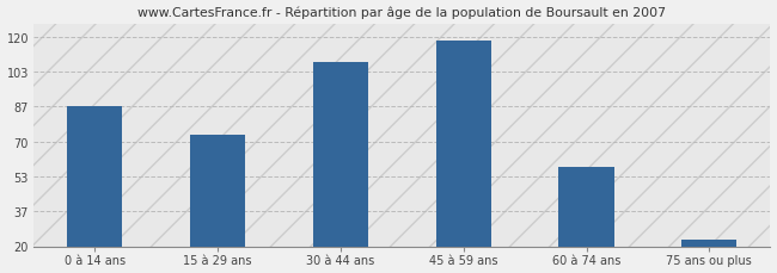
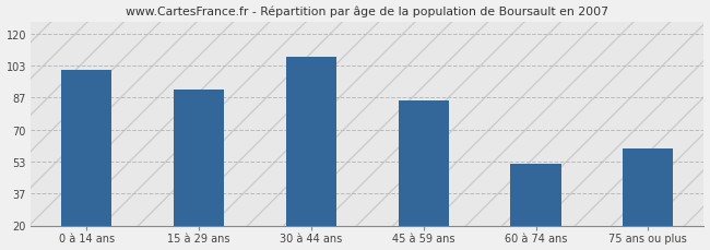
0 à 14 ans: 87 -> 101
15 à 29 ans: 73 -> 91
45 à 59 ans: 118 -> 85
60 à 74 ans: 58 -> 52
75 ans ou plus: 23 -> 60
